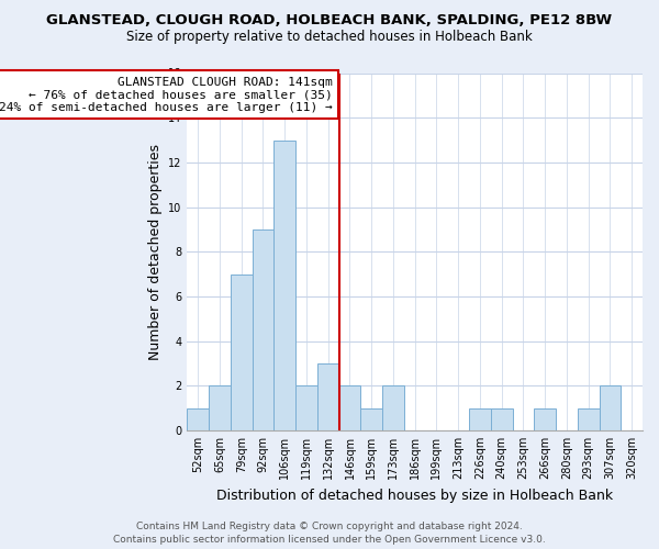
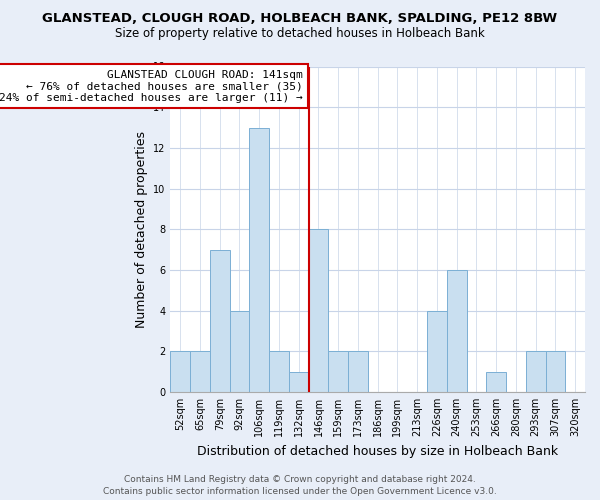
52sqm: 1 -> 2
92sqm: 9 -> 4
132sqm: 3 -> 1
146sqm: 2 -> 8
159sqm: 1 -> 2
226sqm: 1 -> 4
240sqm: 1 -> 6
293sqm: 1 -> 2
